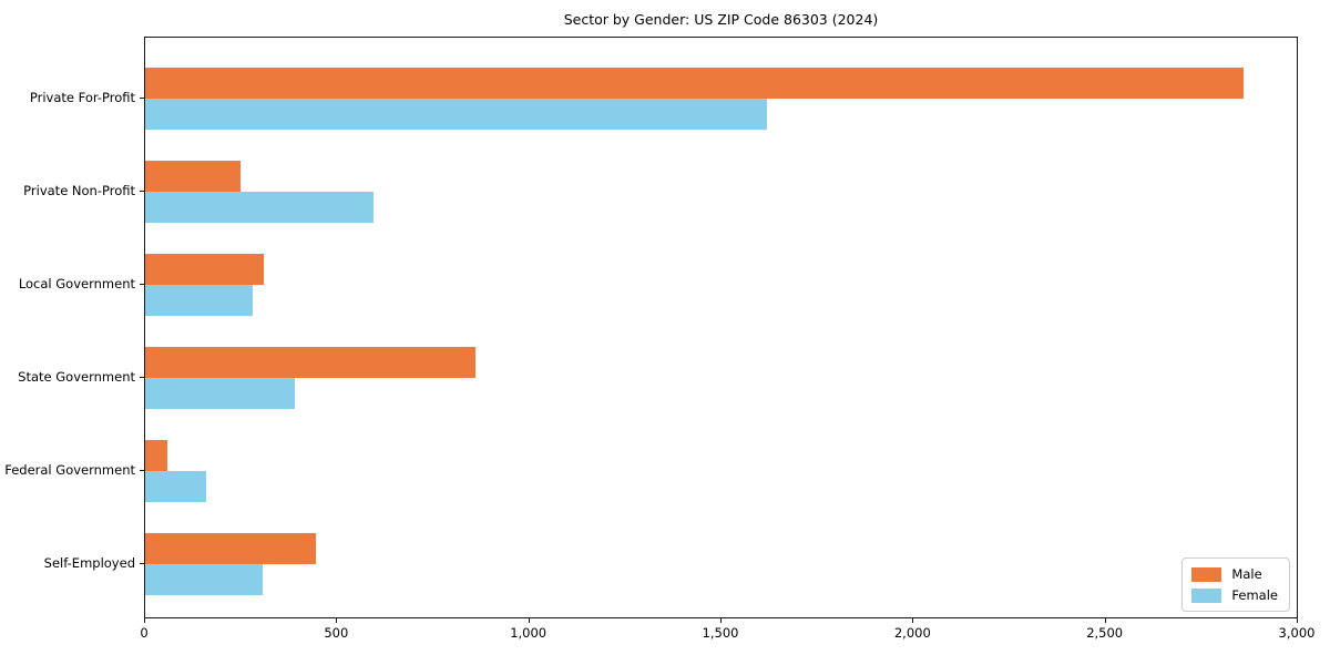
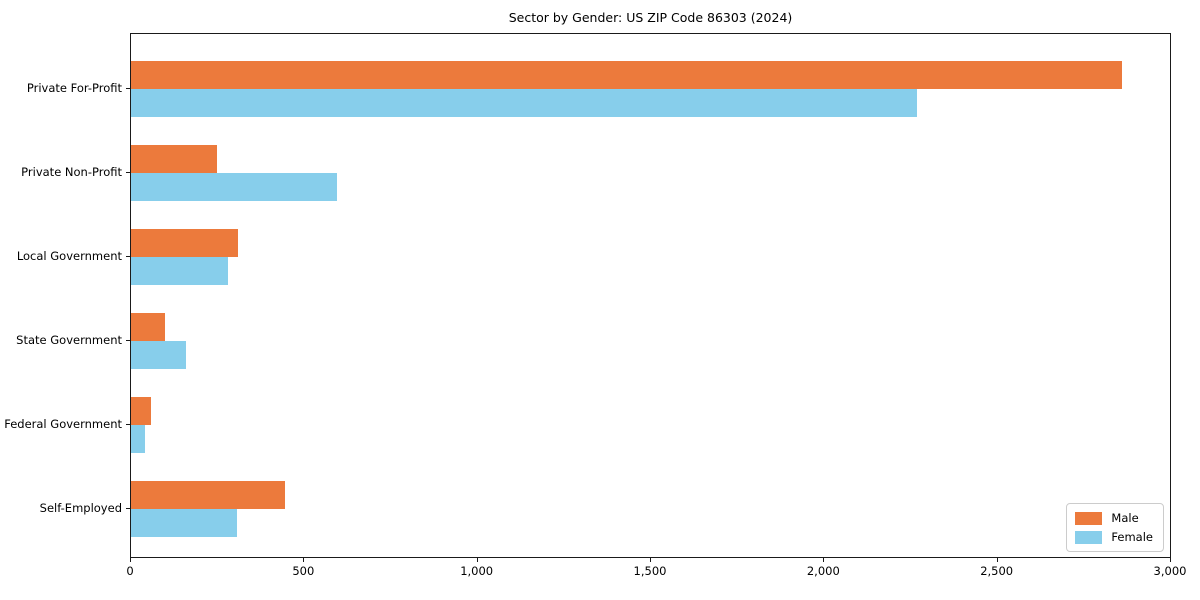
Female/Private For-Profit: 1620 -> 2270
Male/State Government: 860 -> 100
Female/State Government: 390 -> 160
Female/Federal Government: 160 -> 40
